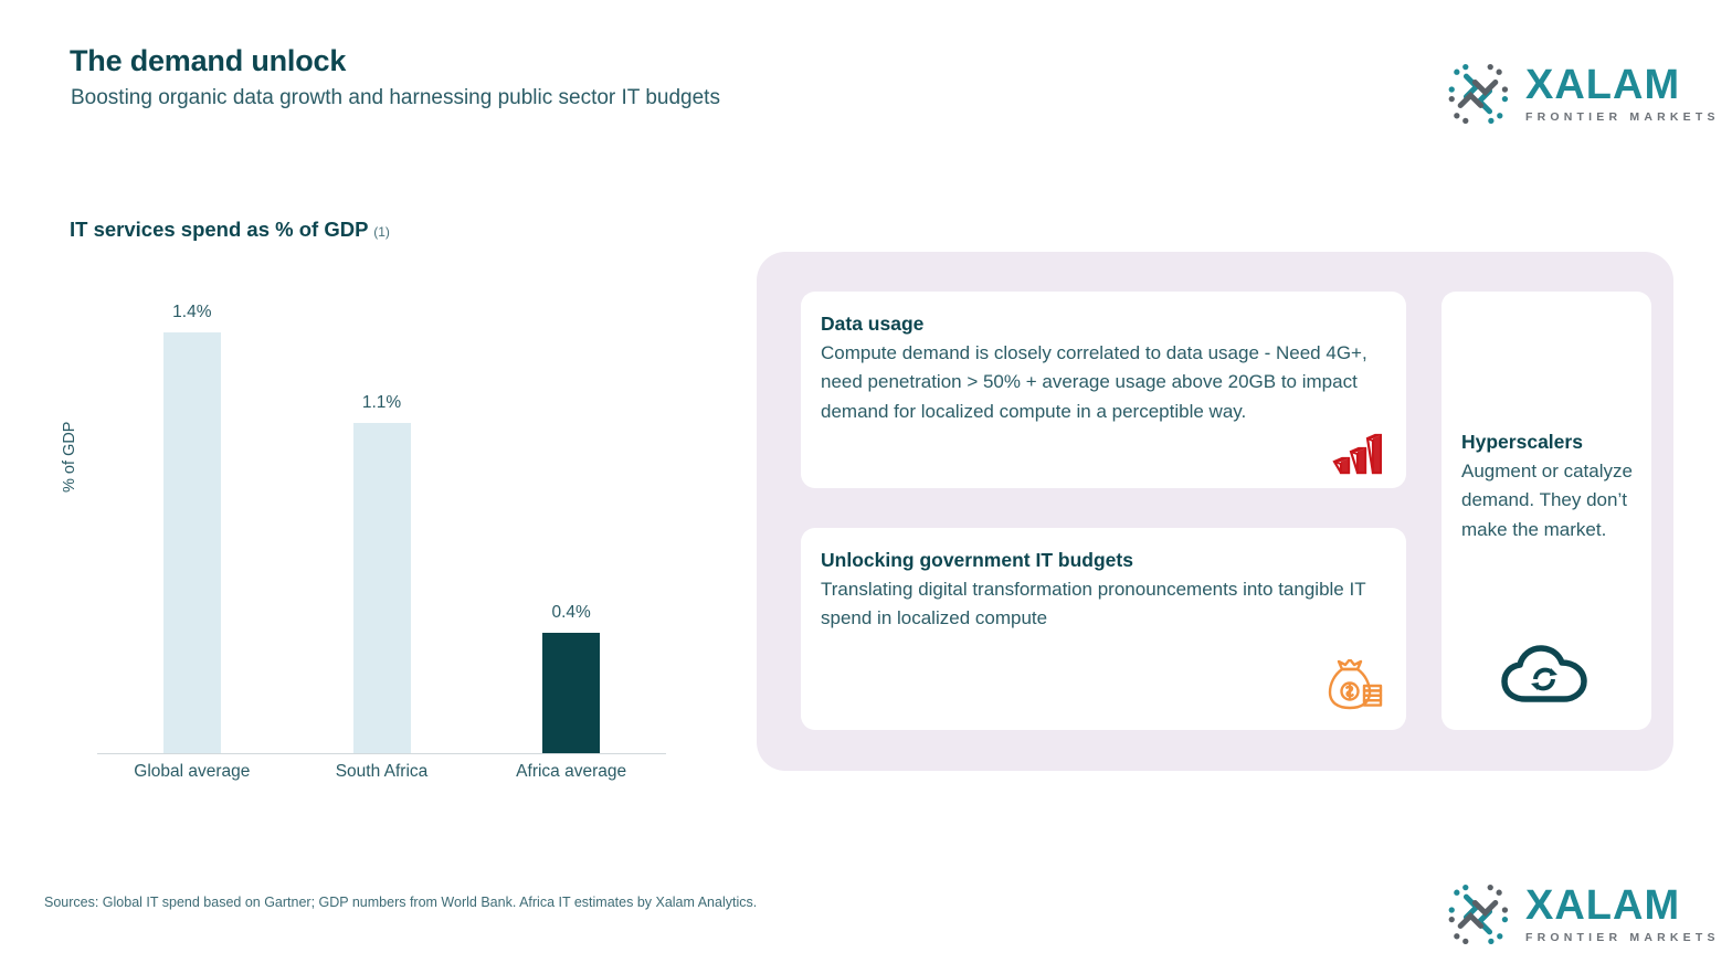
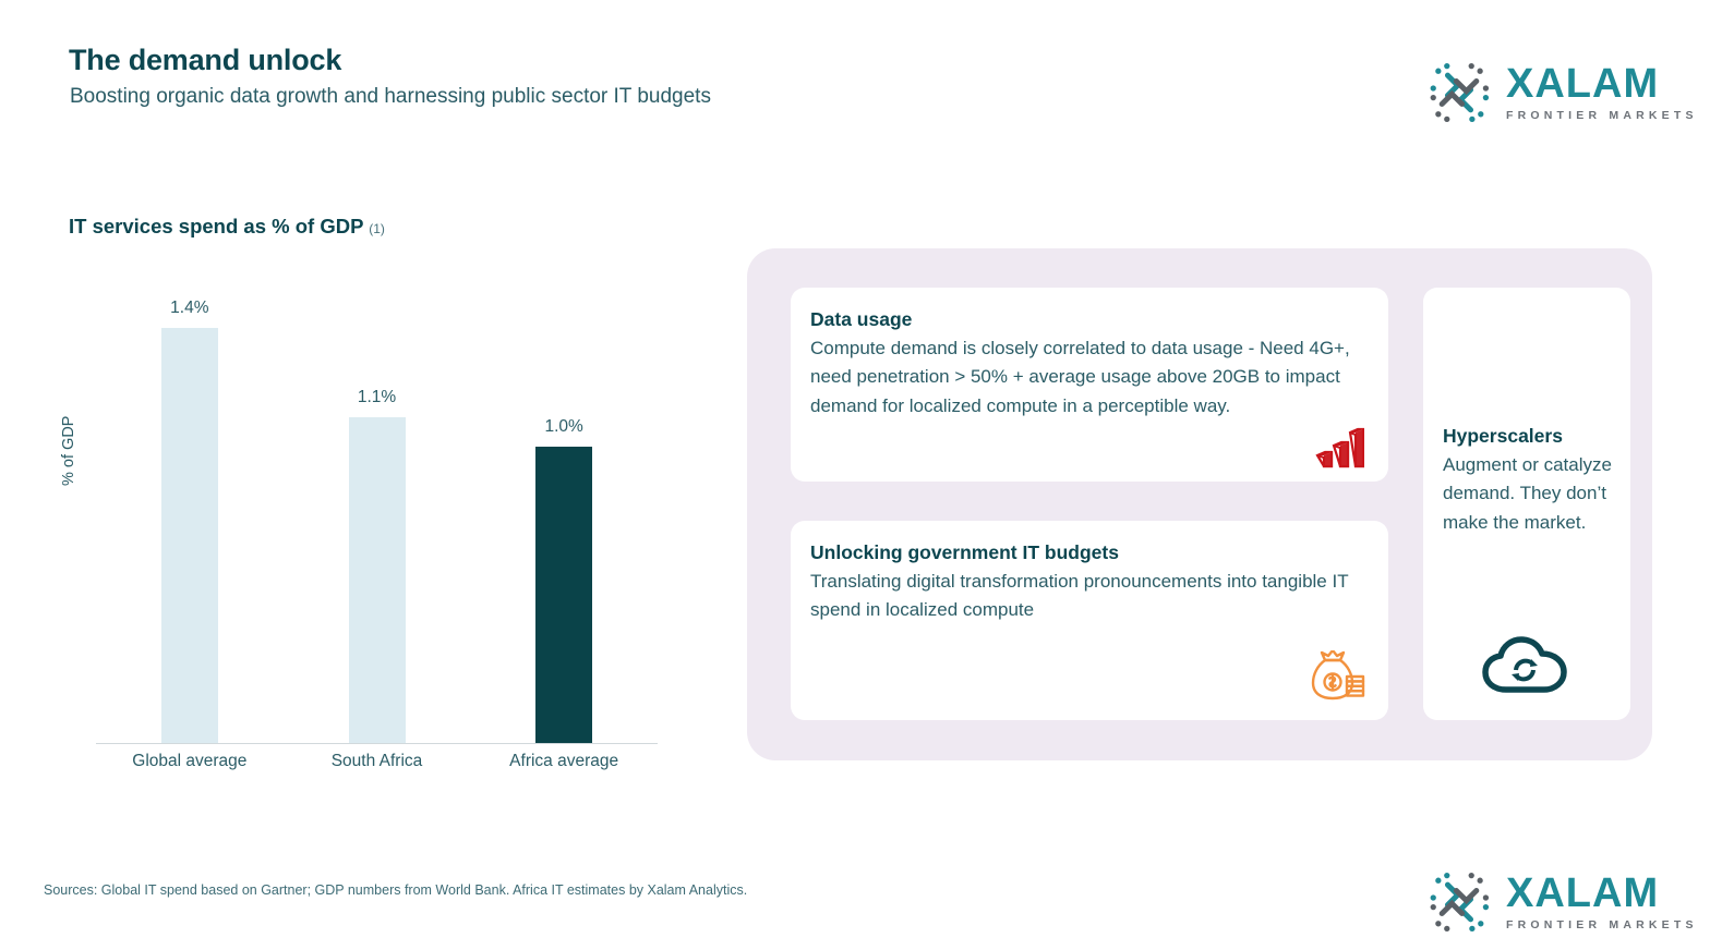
Africa average: 0.4% -> 1.0%
